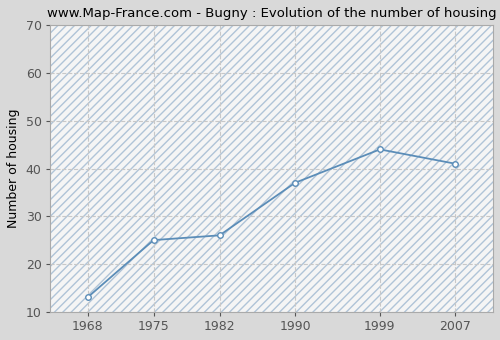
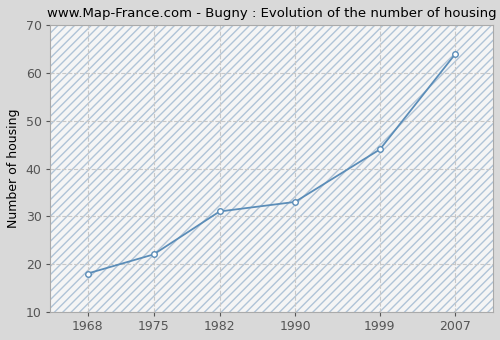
1968: 13 -> 18
1975: 25 -> 22
1982: 26 -> 31
1990: 37 -> 33
2007: 41 -> 64
